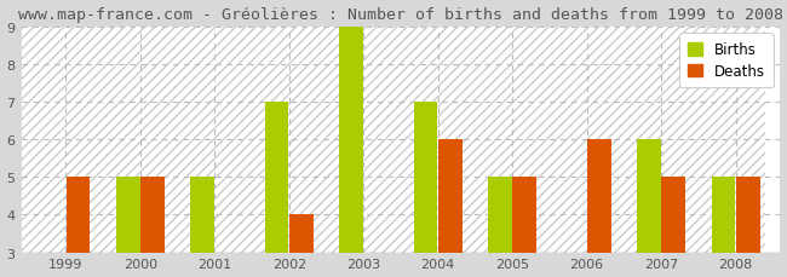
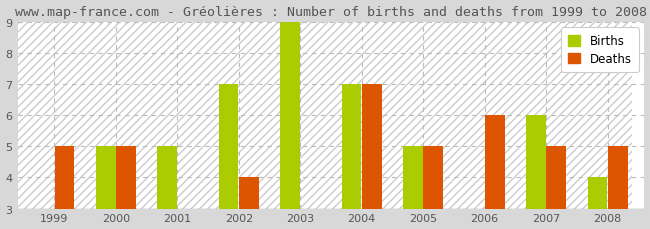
Deaths/2004: 6 -> 7
Births/2008: 5 -> 4
